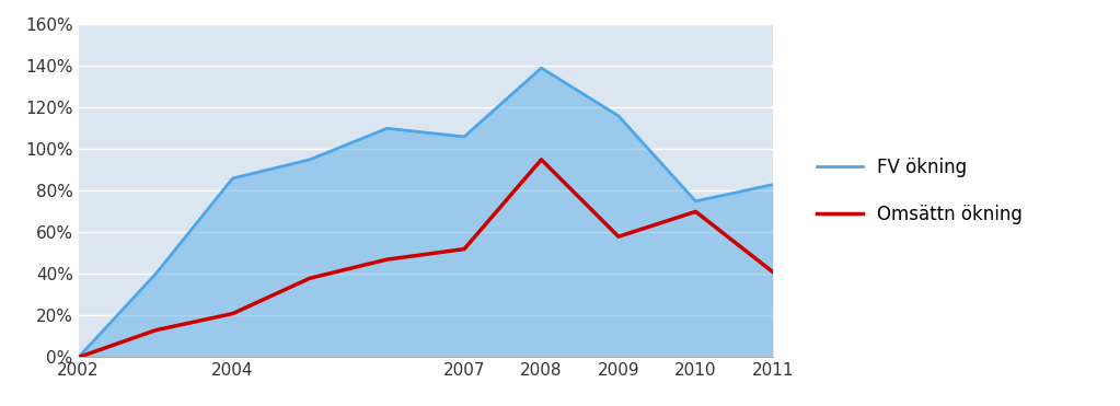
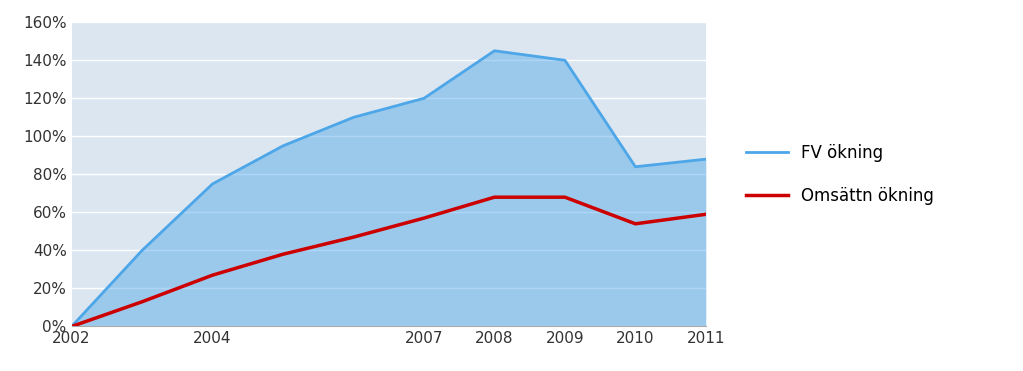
FV ökning/2004: 86% -> 75%
Omsättn ökning/2004: 21% -> 27%
FV ökning/2007: 106% -> 120%
Omsättn ökning/2007: 52% -> 57%
FV ökning/2008: 139% -> 145%
Omsättn ökning/2008: 95% -> 68%
FV ökning/2009: 116% -> 140%
Omsättn ökning/2009: 58% -> 68%
FV ökning/2010: 75% -> 84%
Omsättn ökning/2010: 70% -> 54%
FV ökning/2011: 83% -> 88%
Omsättn ökning/2011: 41% -> 59%
